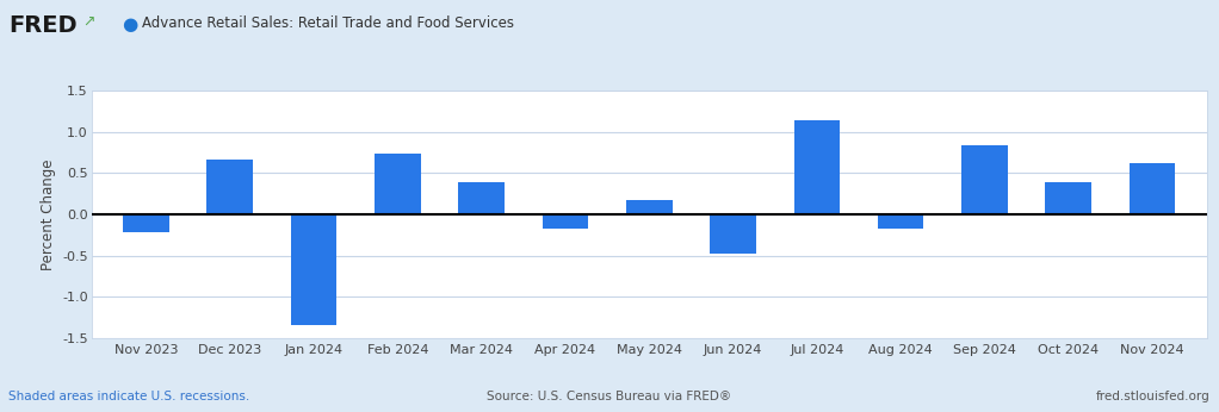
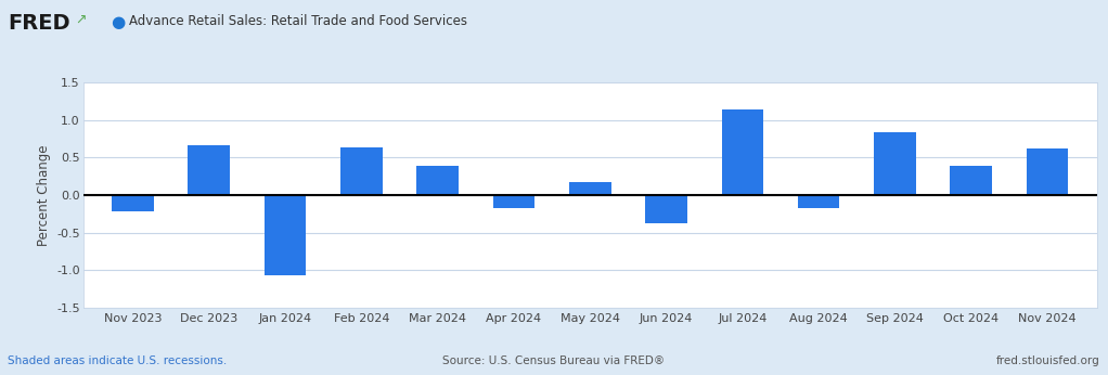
Jan 2024: -1.34 -> -1.07
Feb 2024: 0.74 -> 0.63
Jun 2024: -0.48 -> -0.37
